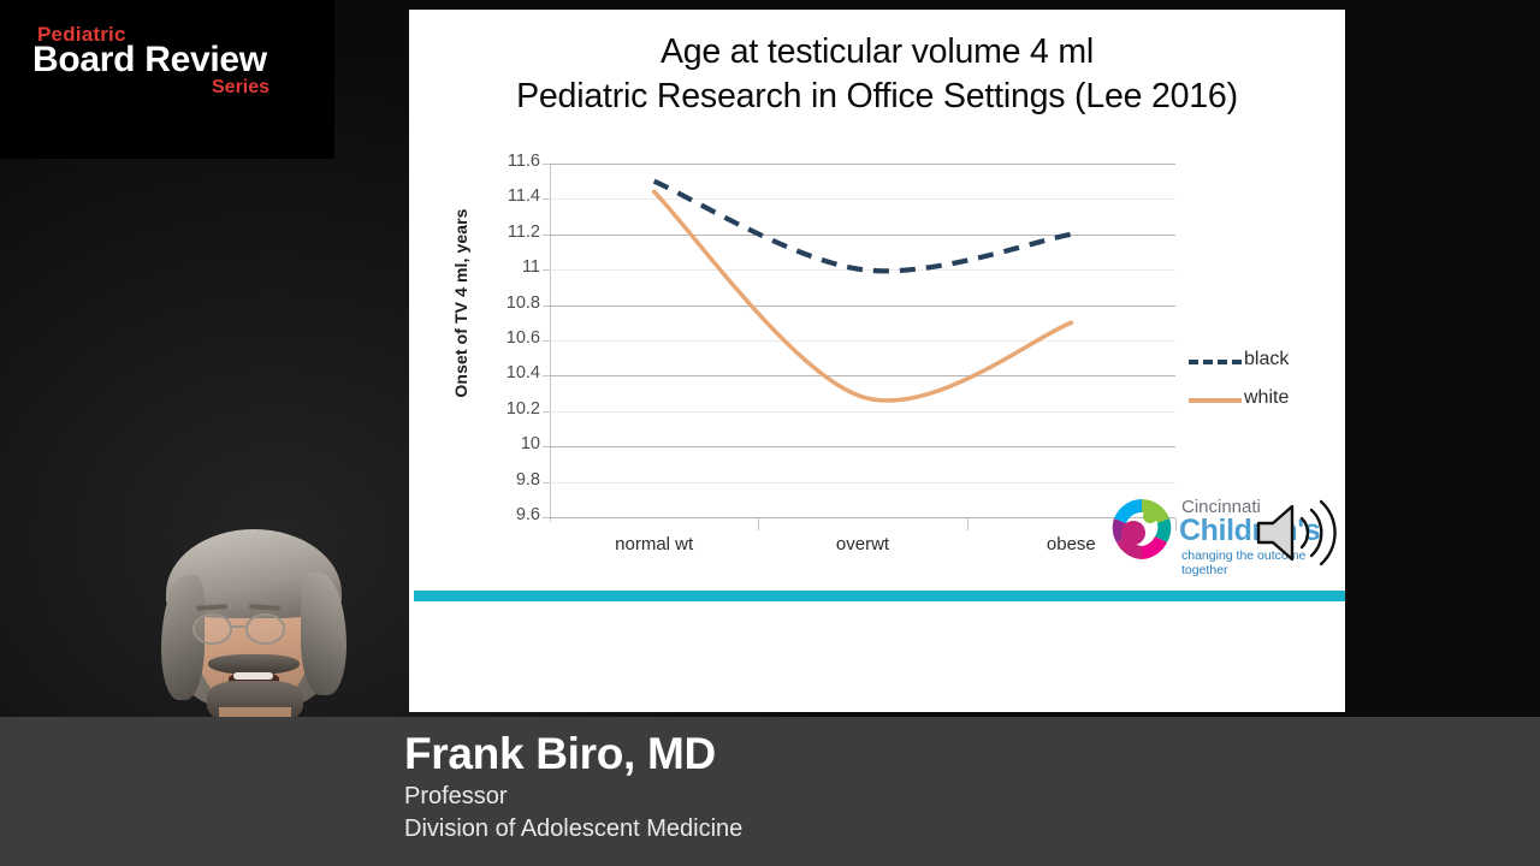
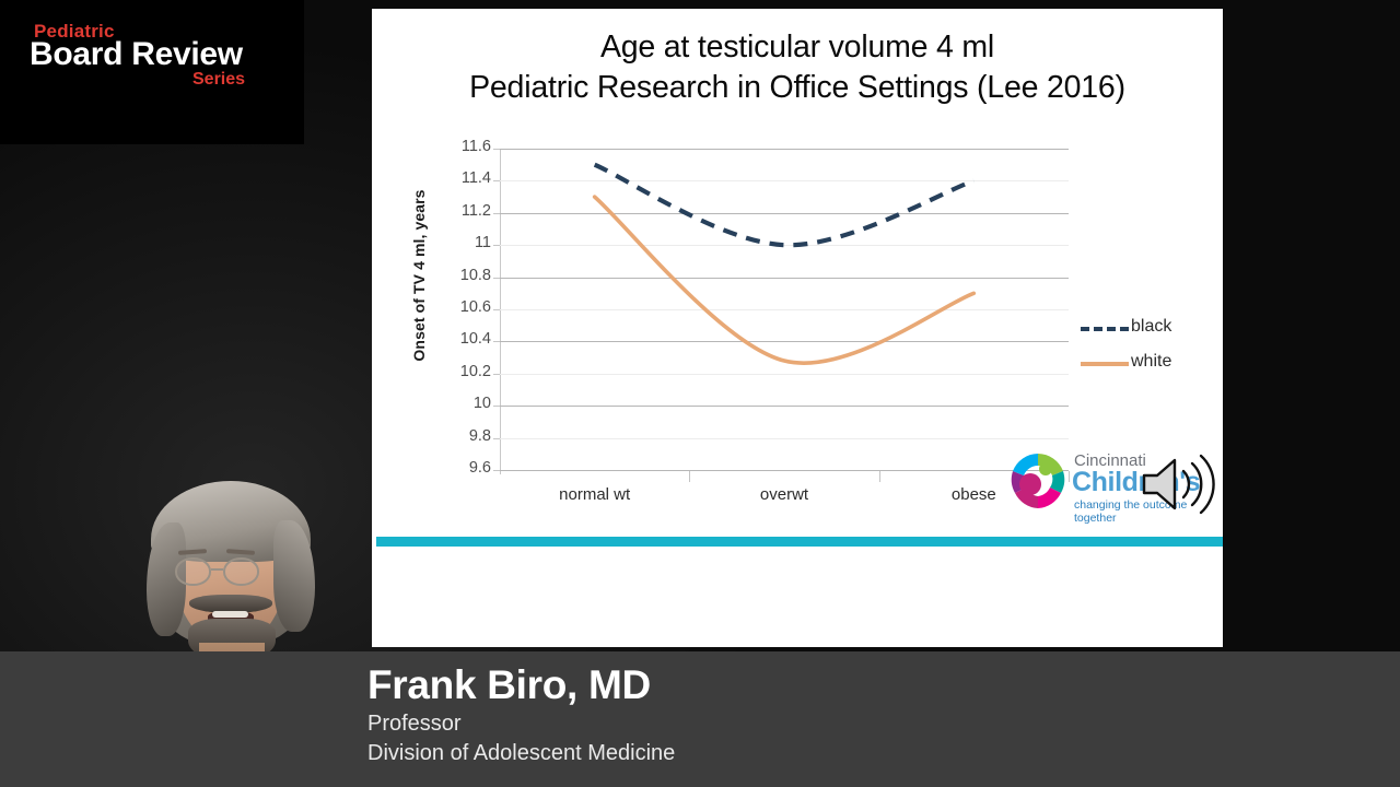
white/normal wt: 11.44 -> 11.30
black/obese: 11.2 -> 11.4
